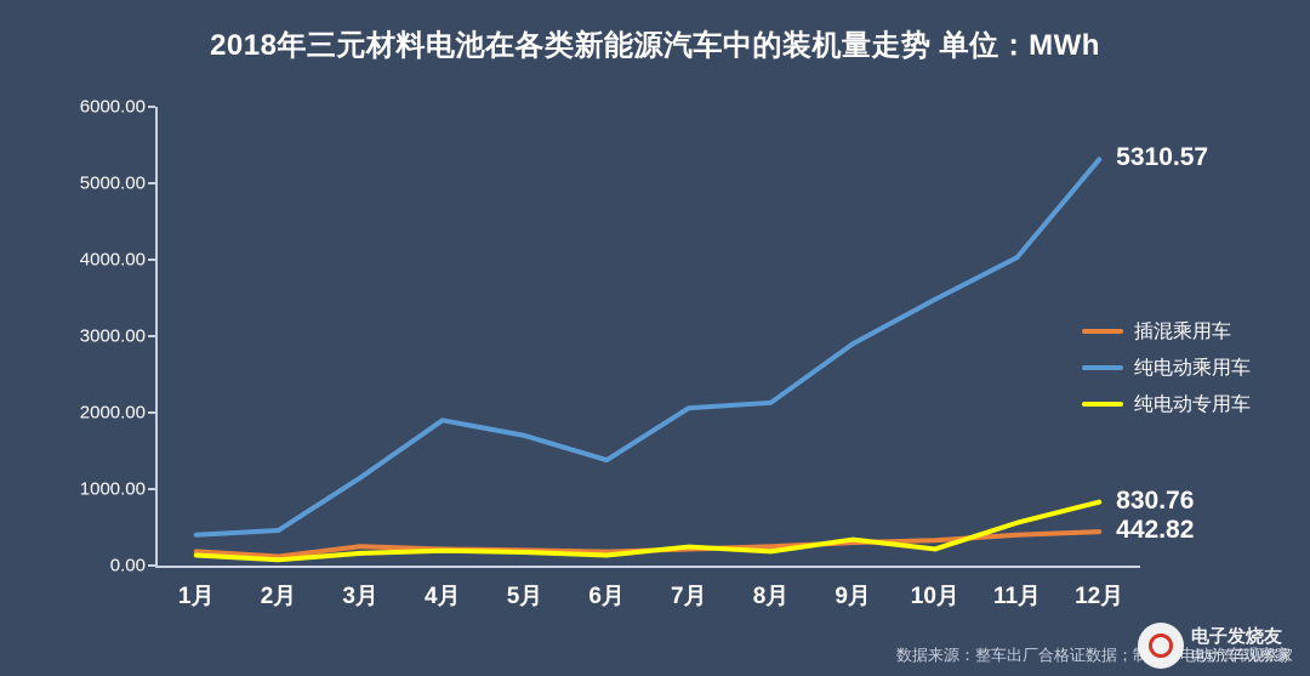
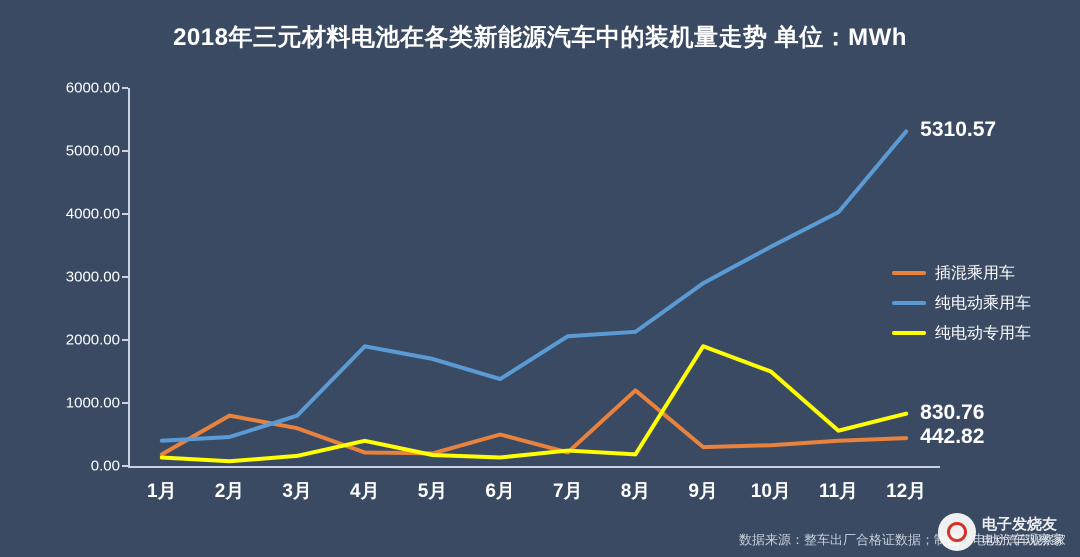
插混乘用车/2月: 100 -> 800
插混乘用车/3月: 200 -> 600
纯电动乘用车/3月: 1200 -> 800
纯电动专用车/4月: 200 -> 400
插混乘用车/6月: 200 -> 500
插混乘用车/8月: 200 -> 1200
纯电动专用车/9月: 300 -> 1900
纯电动专用车/10月: 200 -> 1500
